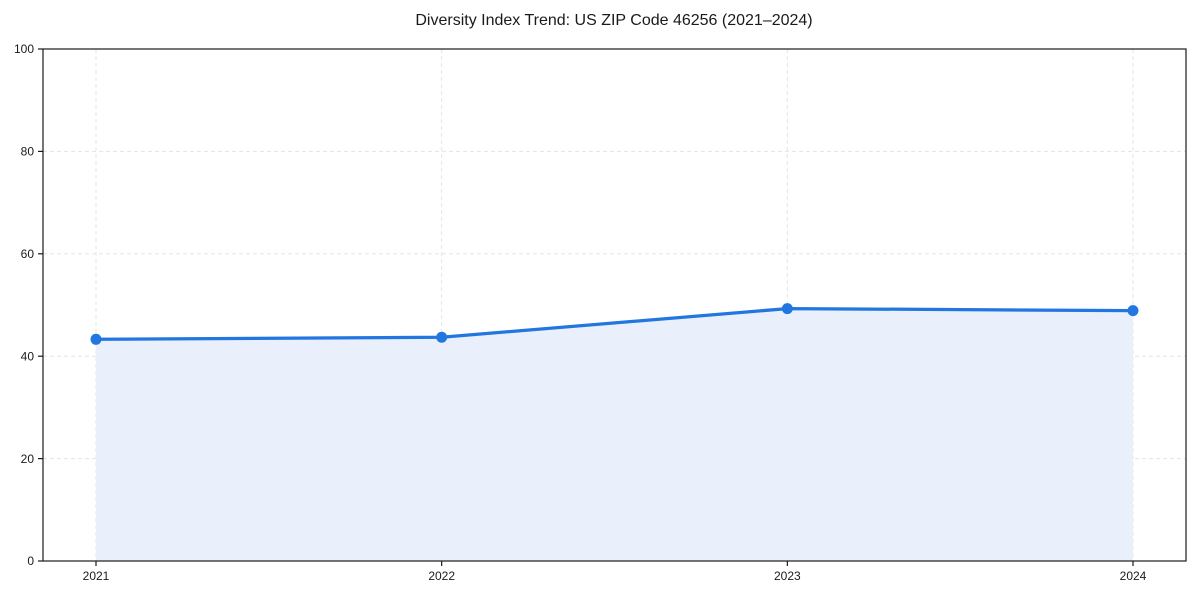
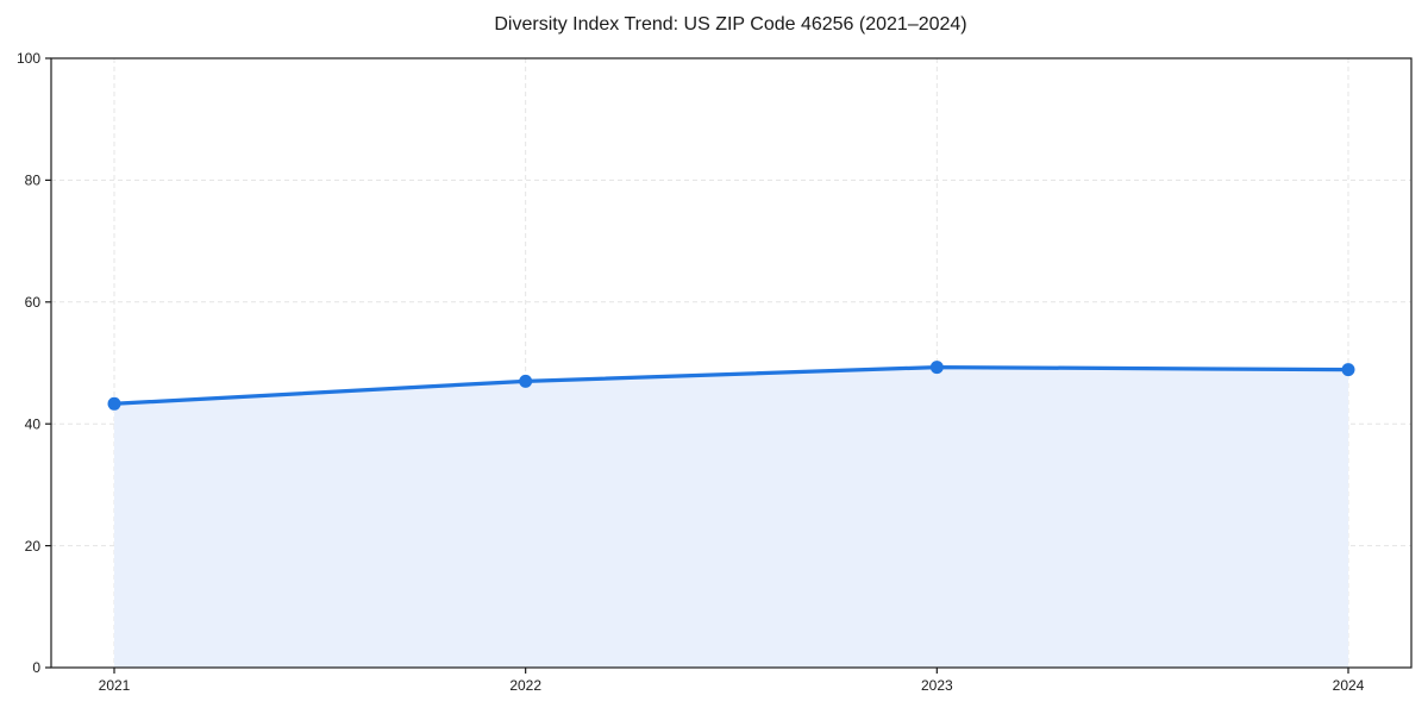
2022: 44 -> 47
